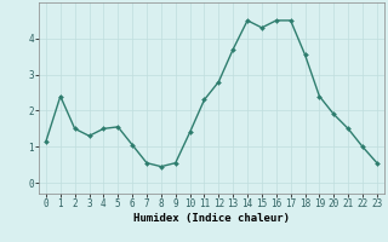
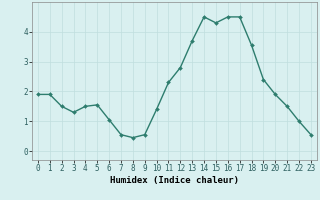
0: 1.15 -> 1.90
1: 2.40 -> 1.90
